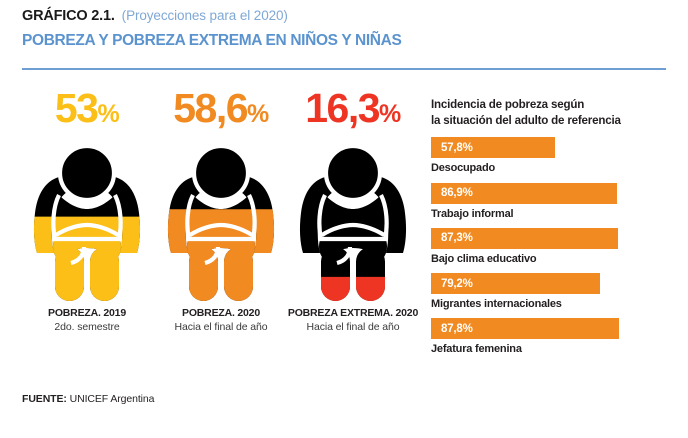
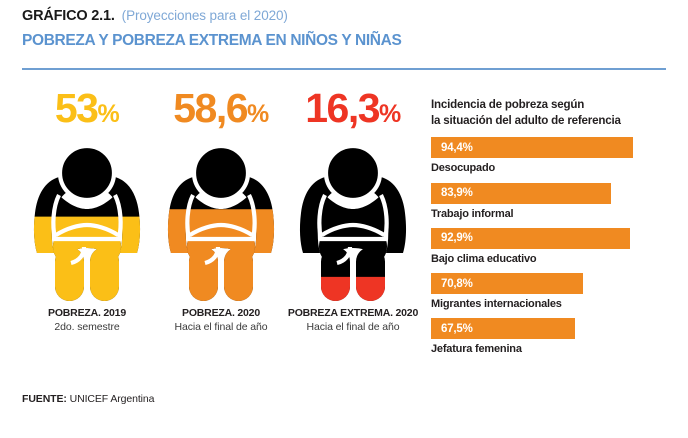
Desocupado: 57,8% -> 94,4%
Trabajo informal: 86,9% -> 83,9%
Bajo clima educativo: 87,3% -> 92,9%
Migrantes internacionales: 79,2% -> 70,8%
Jefatura femenina: 87,8% -> 67,5%
